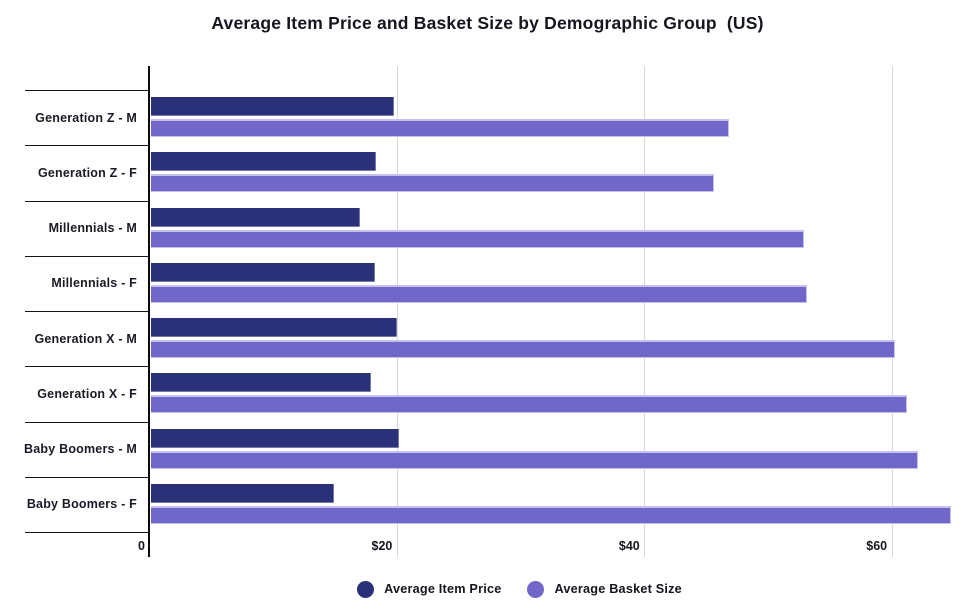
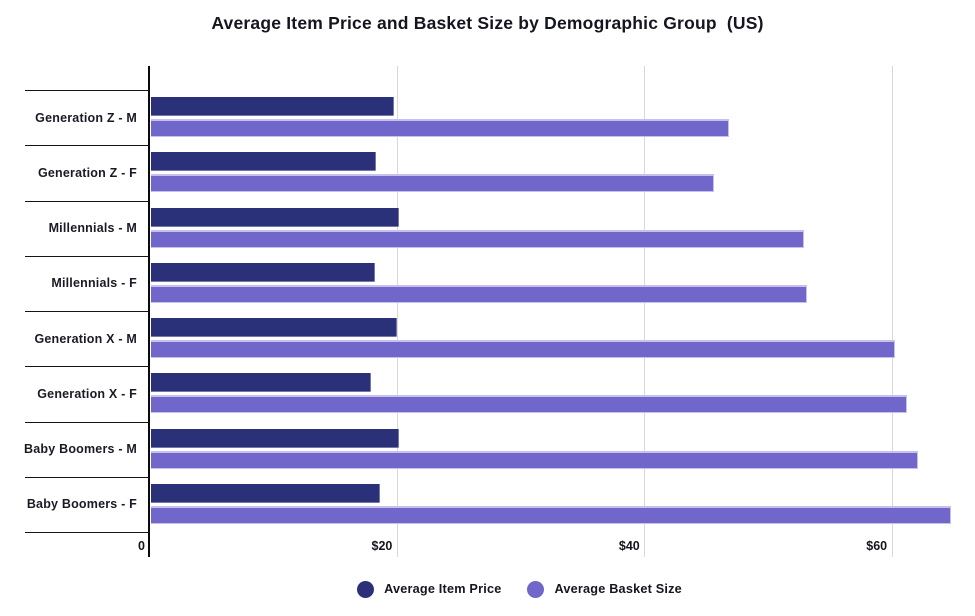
Average Item Price/Millennials - M: $17.0 -> $20.1
Average Item Price/Baby Boomers - F: $14.9 -> $18.6
